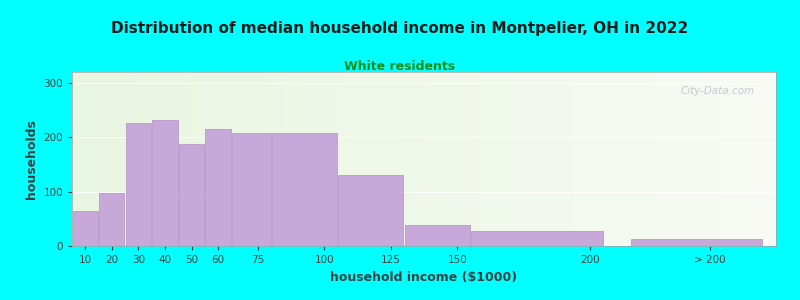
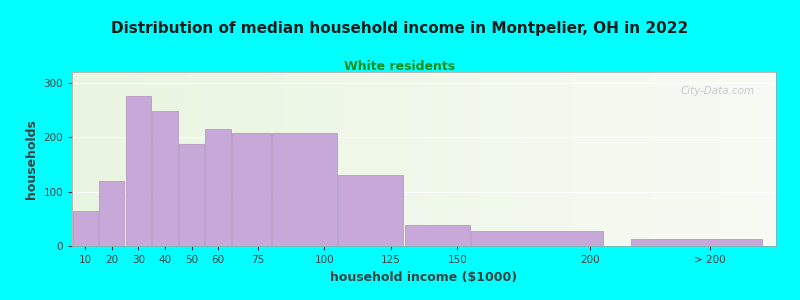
20: 98 -> 120
30: 226 -> 275
40: 232 -> 248
